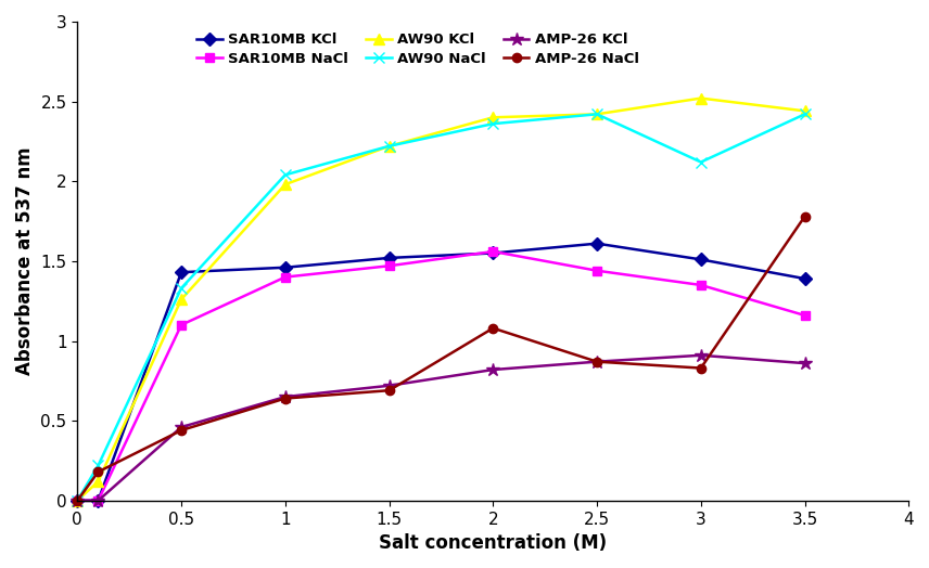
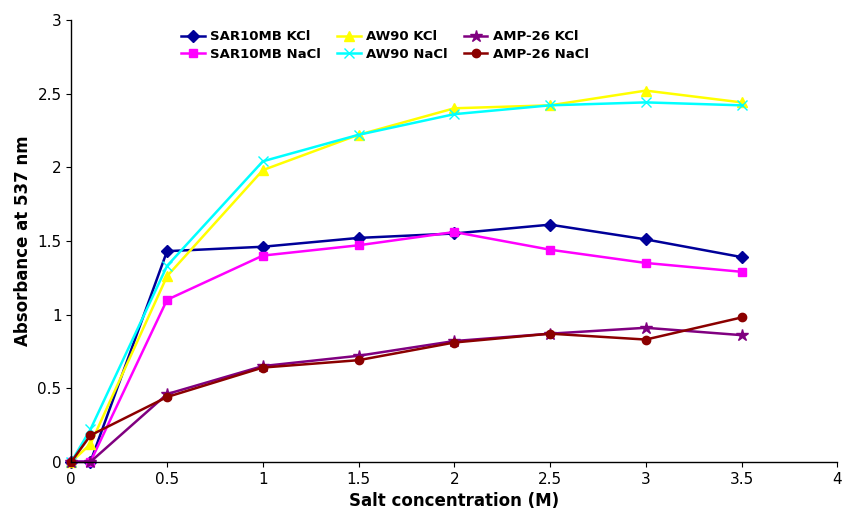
AMP-26 NaCl/2: 1.08 -> 0.81
AW90 NaCl/3: 2.12 -> 2.44
SAR10MB NaCl/3.5: 1.16 -> 1.29
AMP-26 NaCl/3.5: 1.78 -> 0.98
